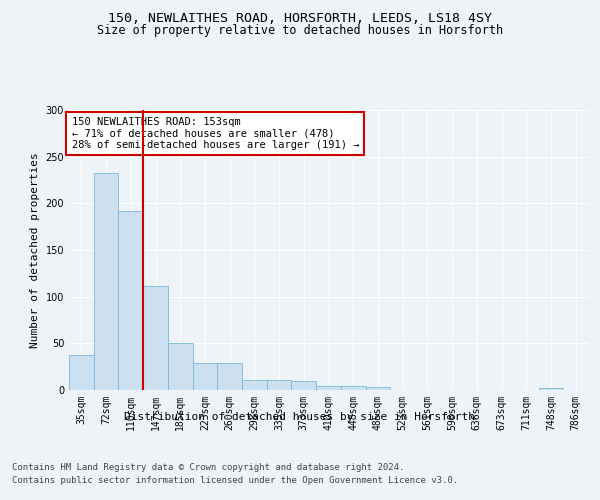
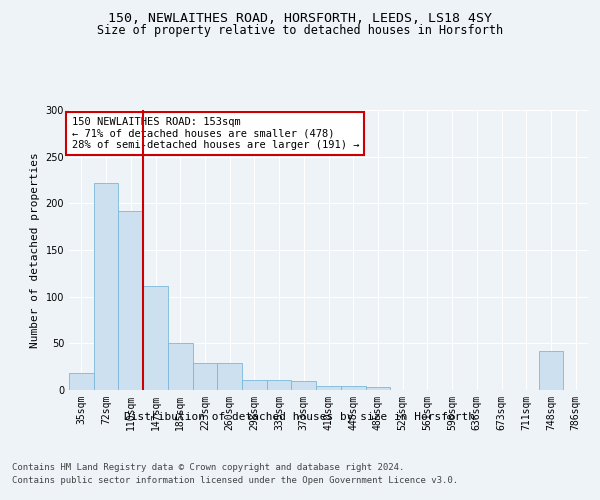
35sqm: 37 -> 18
72sqm: 232 -> 222
748sqm: 2 -> 42
